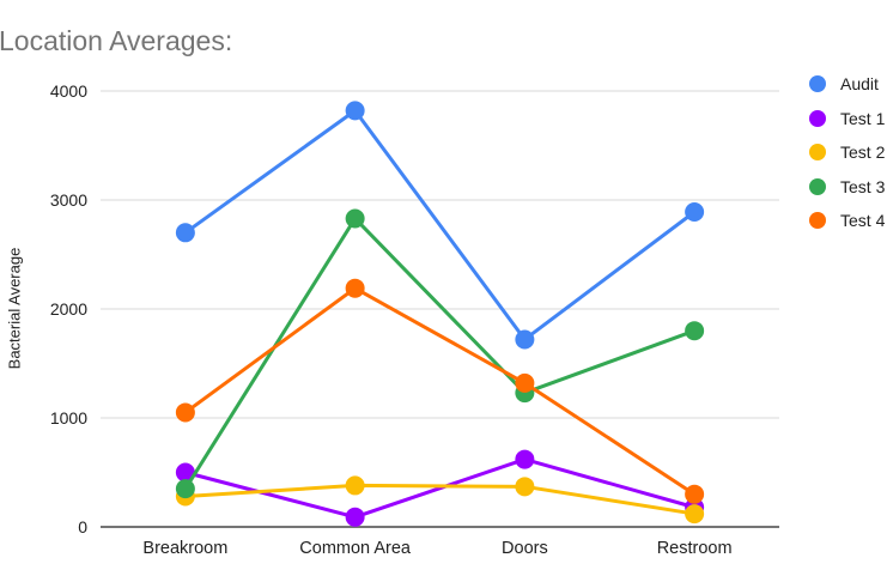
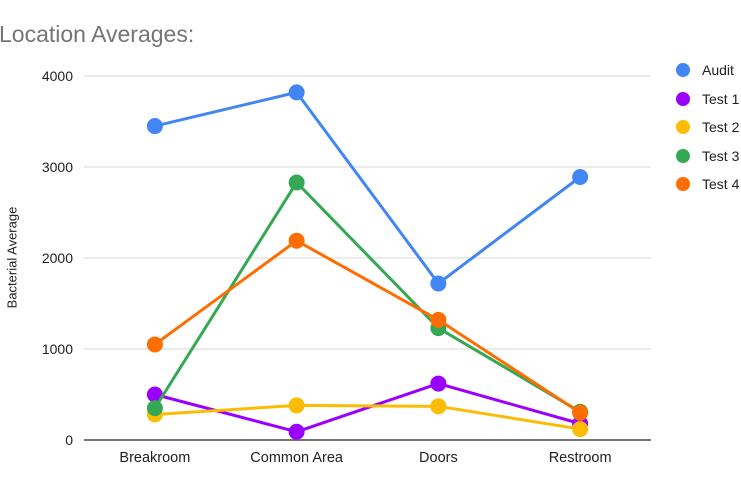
Audit/Breakroom: 2700 -> 3400
Test 3/Restroom: 1800 -> 300
